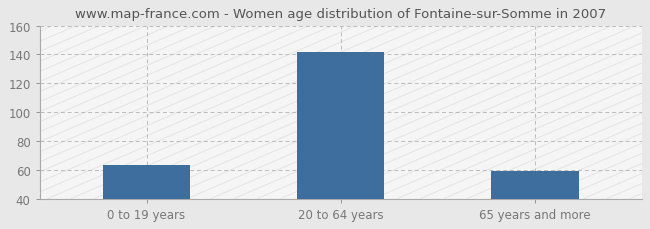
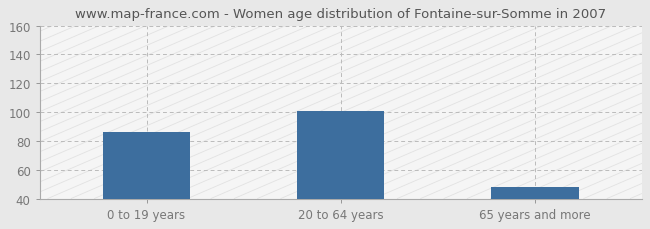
0 to 19 years: 63 -> 86
20 to 64 years: 142 -> 101
65 years and more: 59 -> 48
